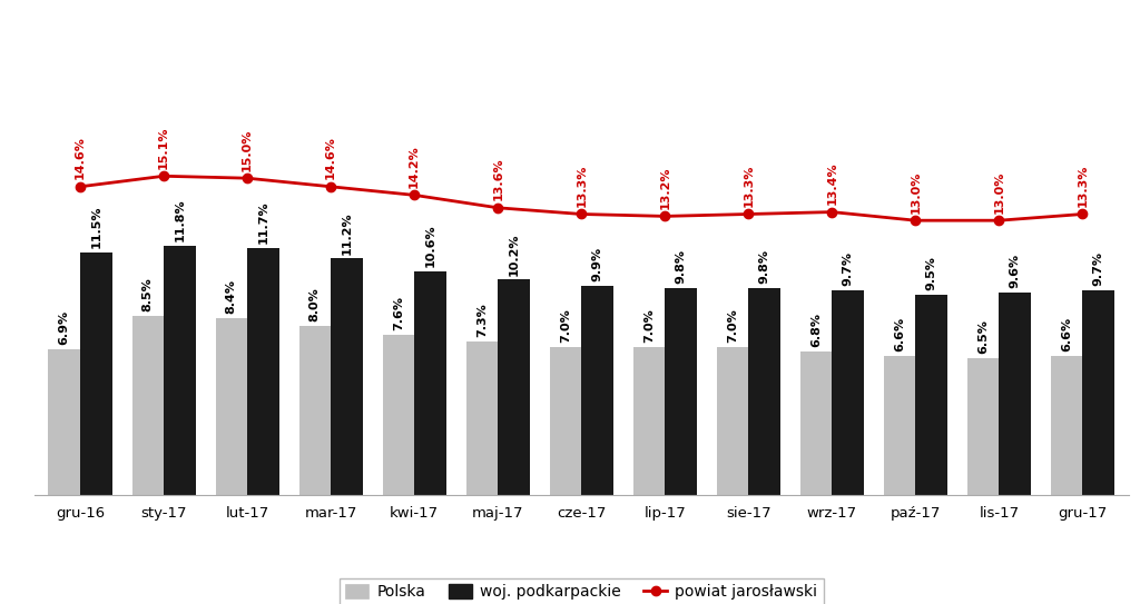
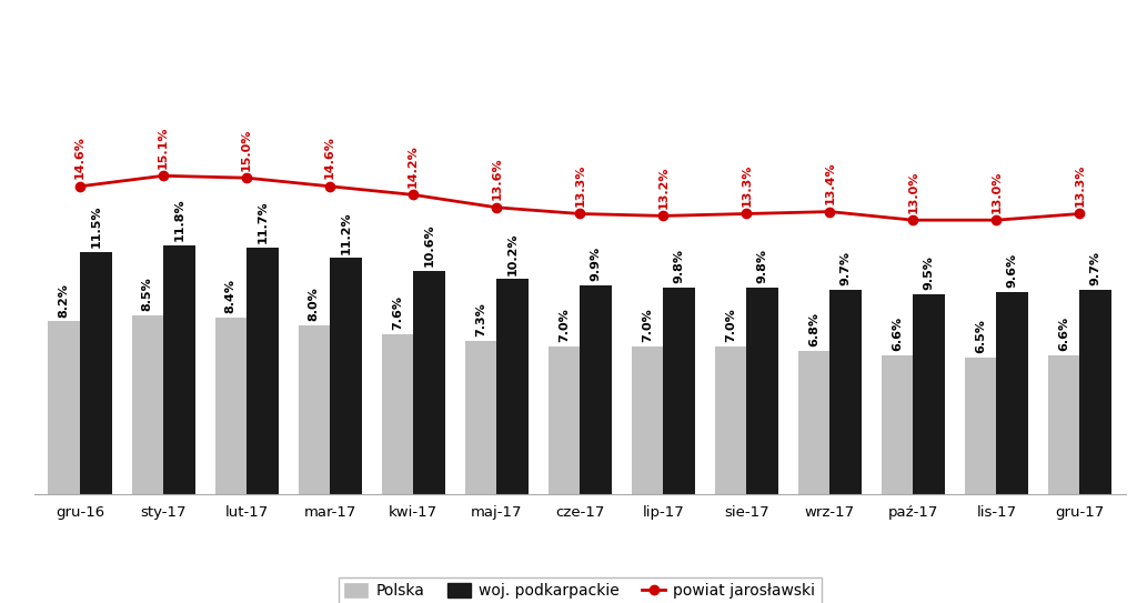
Polska/gru-16: 6.9% -> 8.2%
